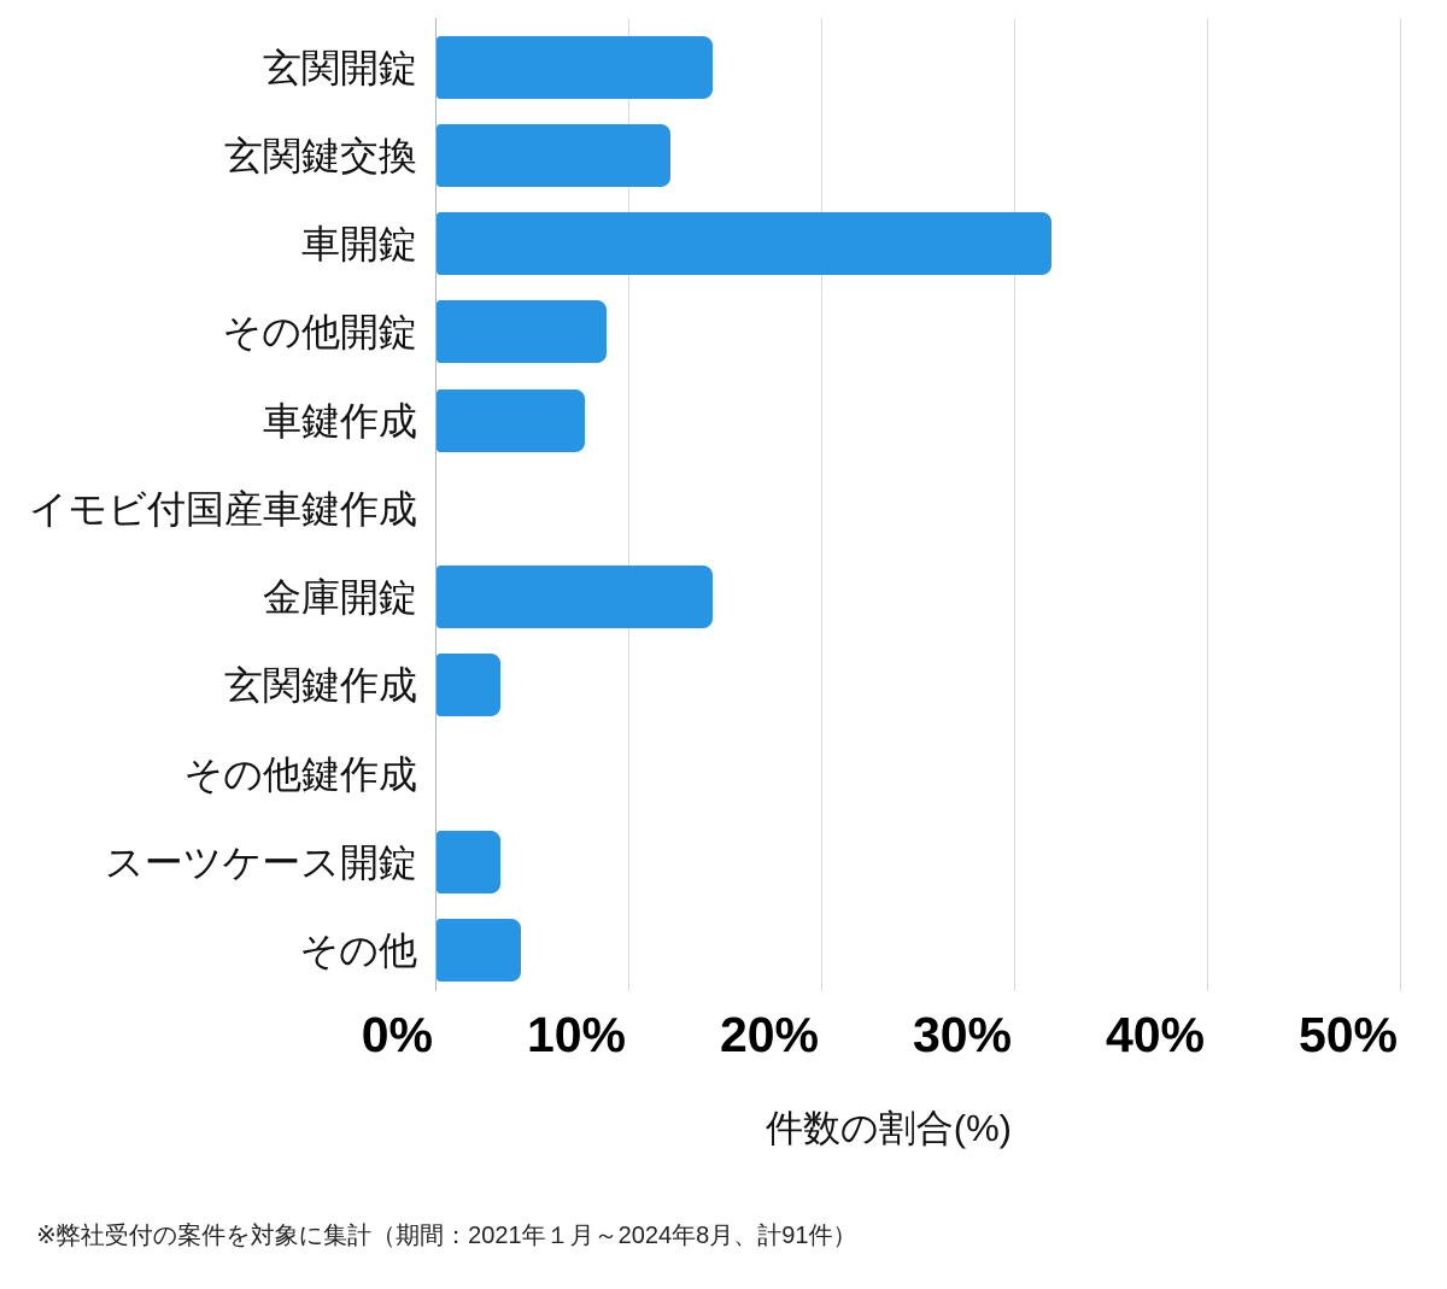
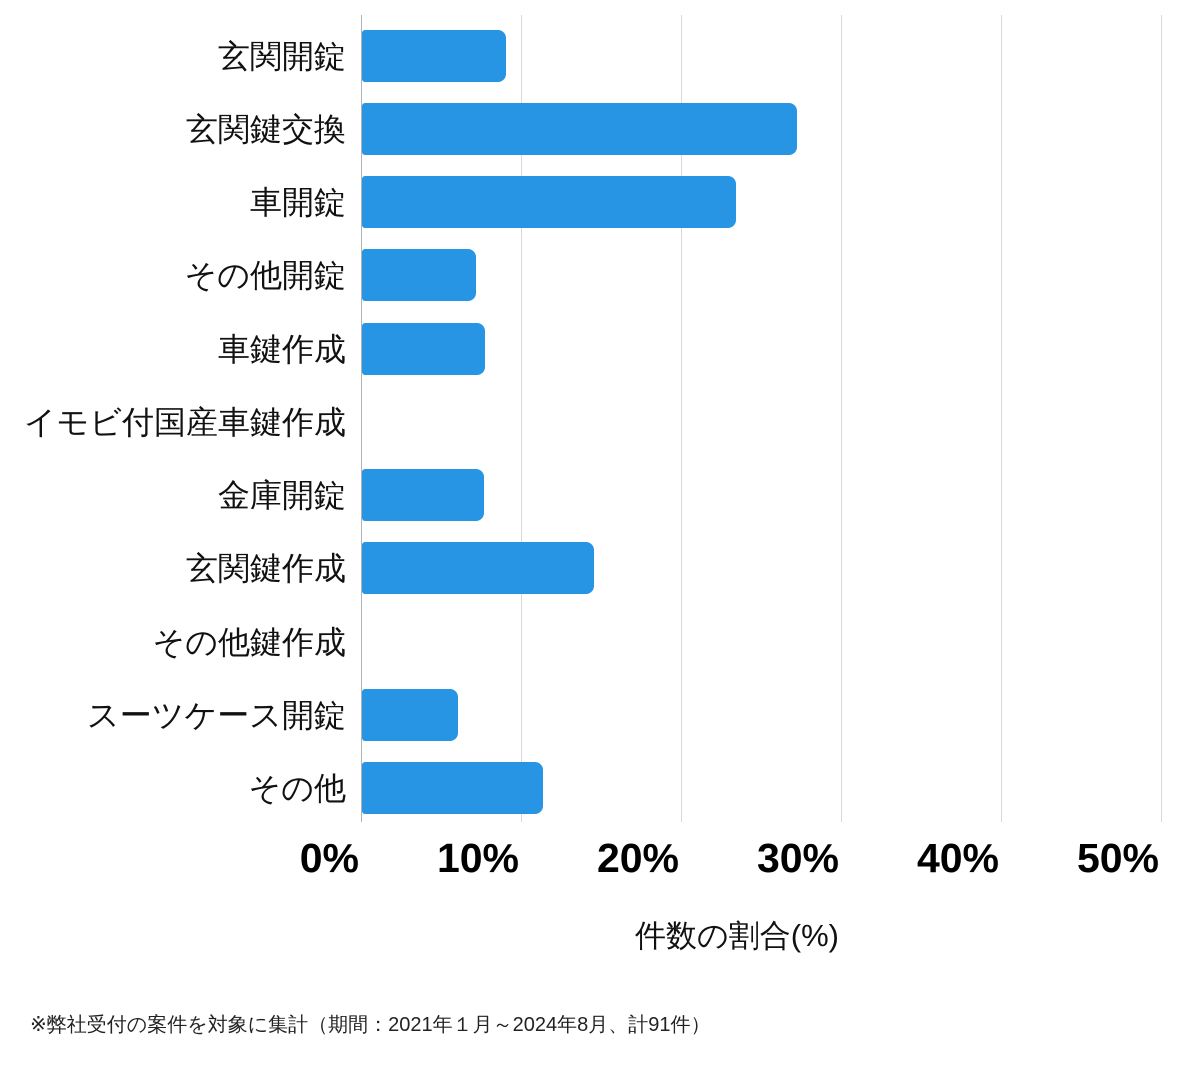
玄関開錠: 14.3% -> 9.0%
玄関鍵交換: 12.1% -> 27.2%
車開錠: 31.9% -> 23.4%
その他開錠: 8.8% -> 7.1%
金庫開錠: 14.3% -> 7.6%
玄関鍵作成: 3.3% -> 14.5%
スーツケース開錠: 3.3% -> 6.0%
その他: 4.4% -> 11.3%
